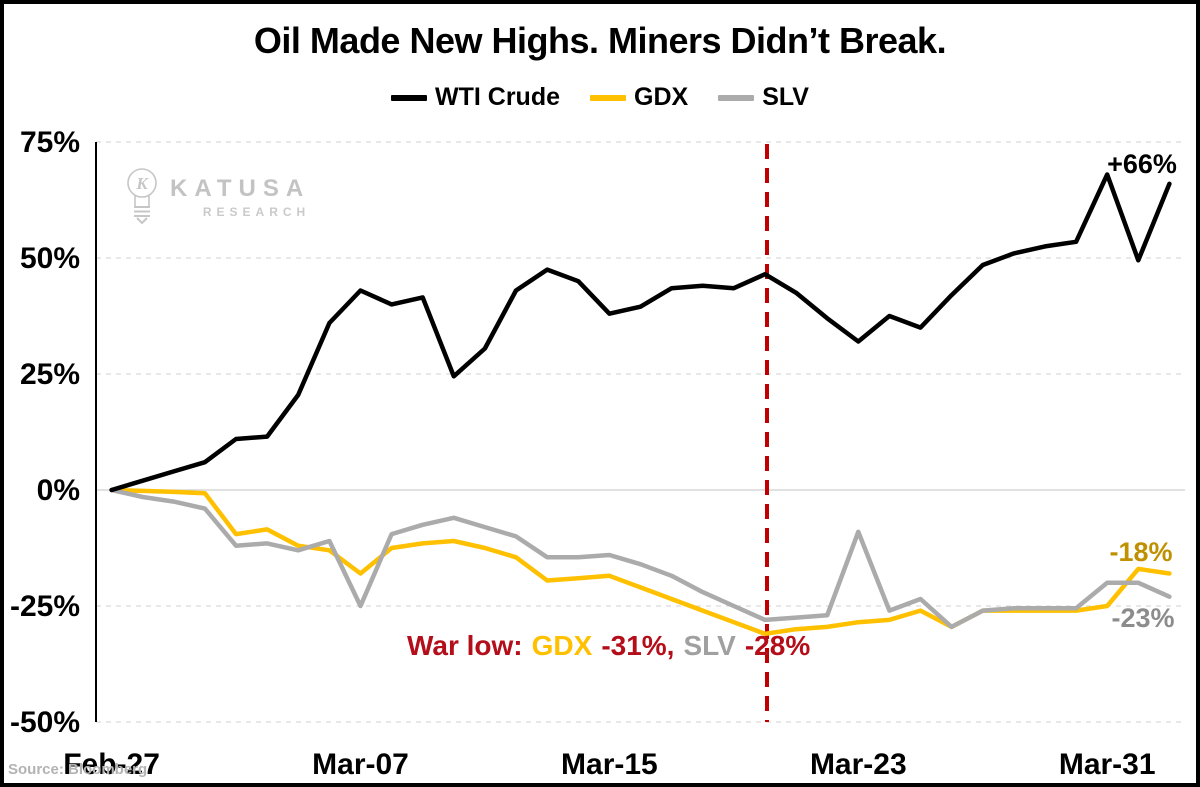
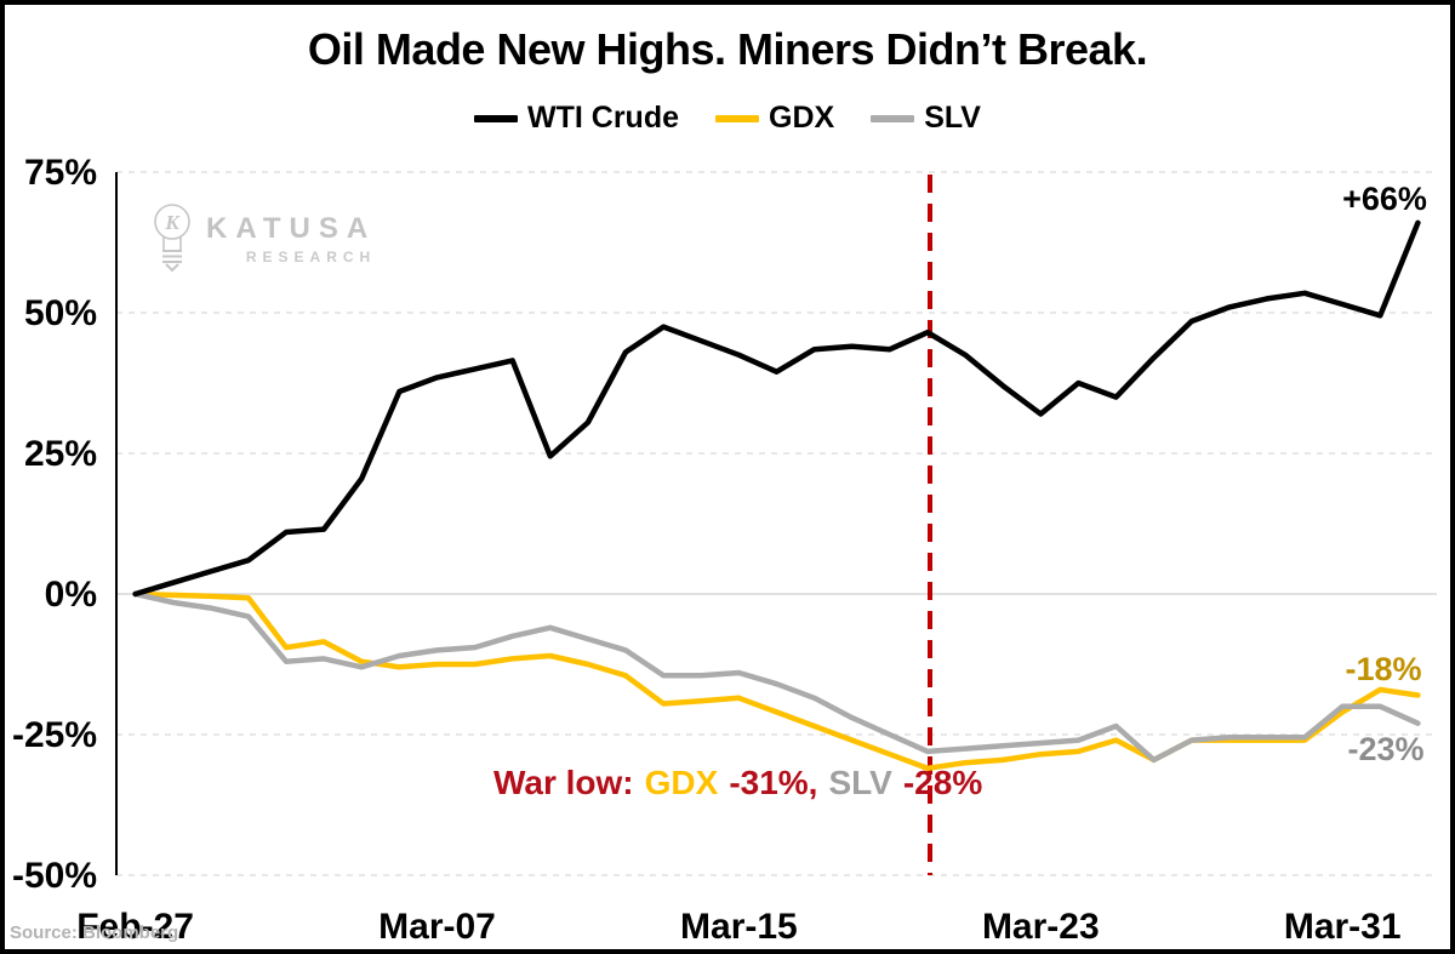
WTI Crude/Mar-07: 43% -> 38%
GDX/Mar-07: -18% -> -12%
SLV/Mar-07: -25% -> -10%
WTI Crude/Mar-15: 38% -> 42%
SLV/Mar-23: -9% -> -26%
WTI Crude/Mar-31: 68% -> 52%
GDX/Mar-31: -25% -> -21%
